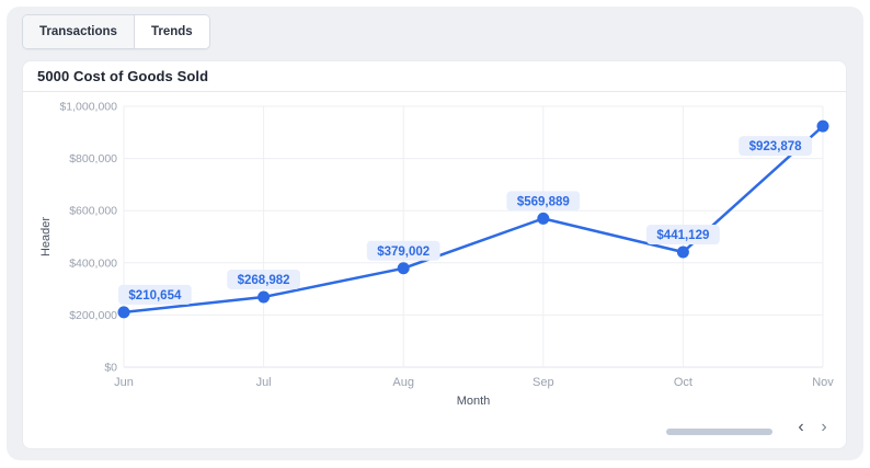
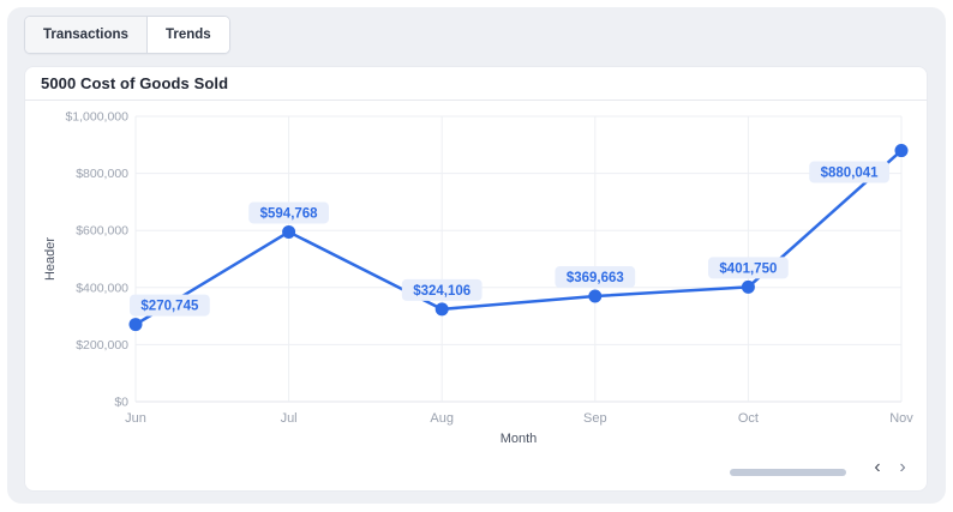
Jun: $210,654 -> $270,745
Jul: $268,982 -> $594,768
Aug: $379,002 -> $324,106
Sep: $569,889 -> $369,663
Oct: $441,129 -> $401,750
Nov: $923,878 -> $880,041
